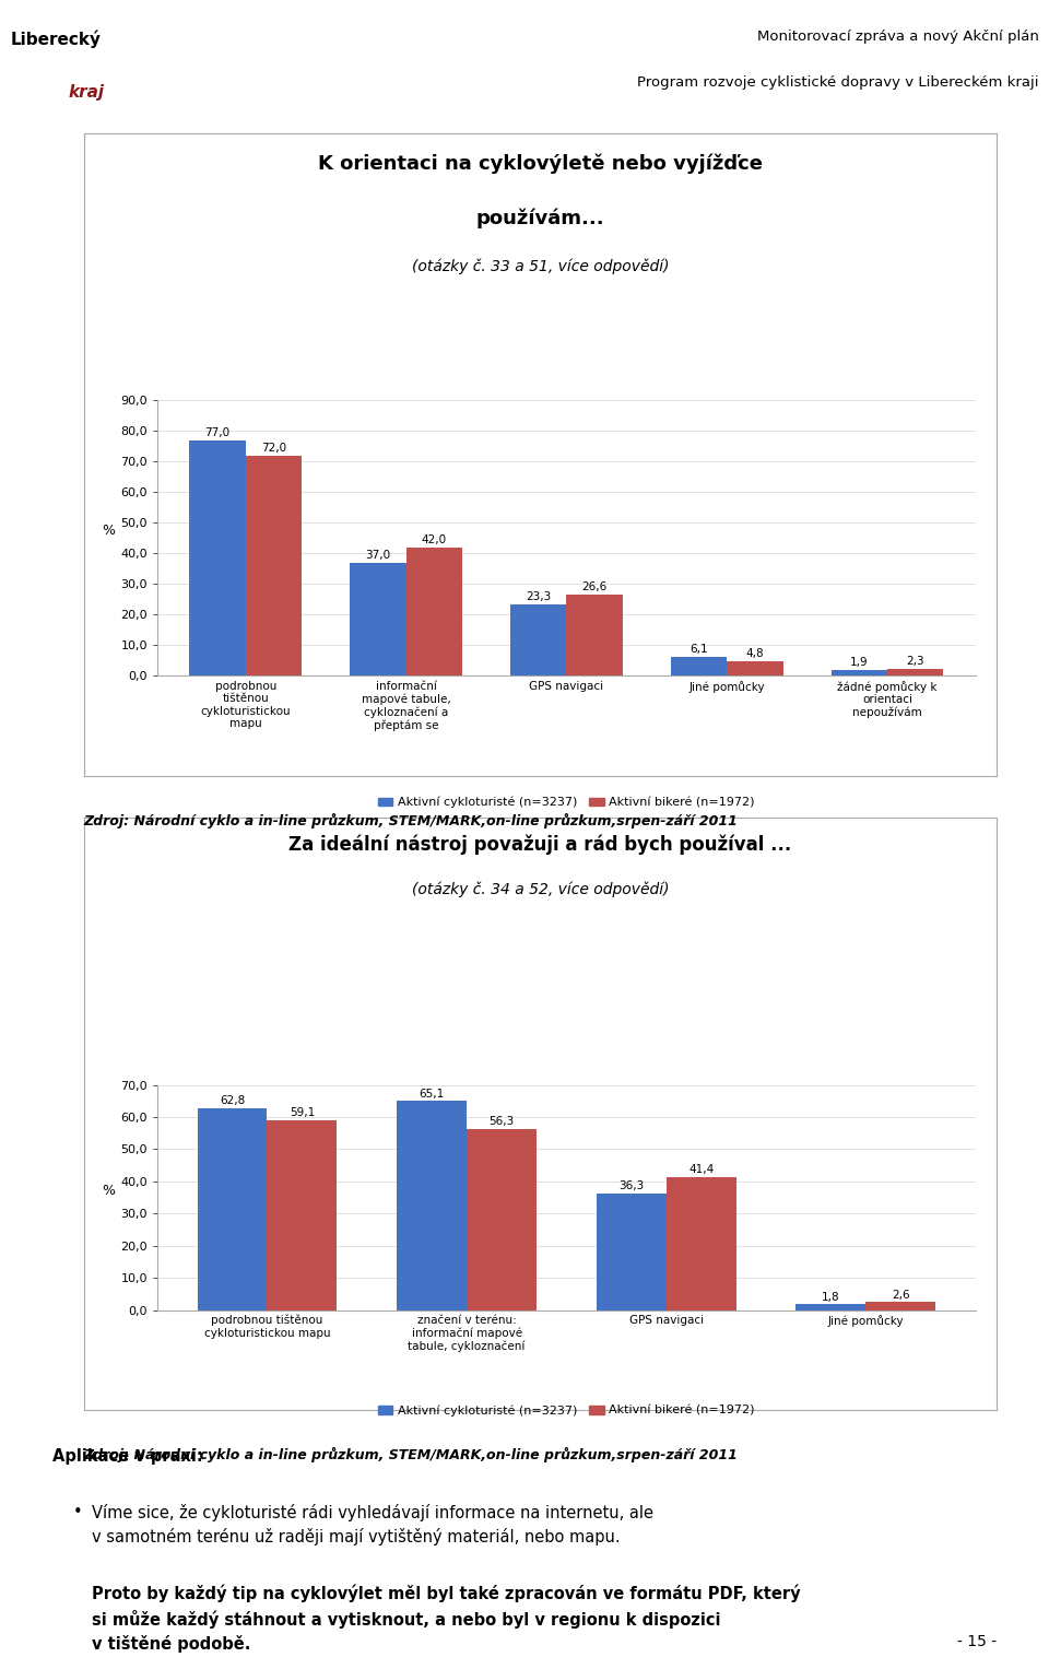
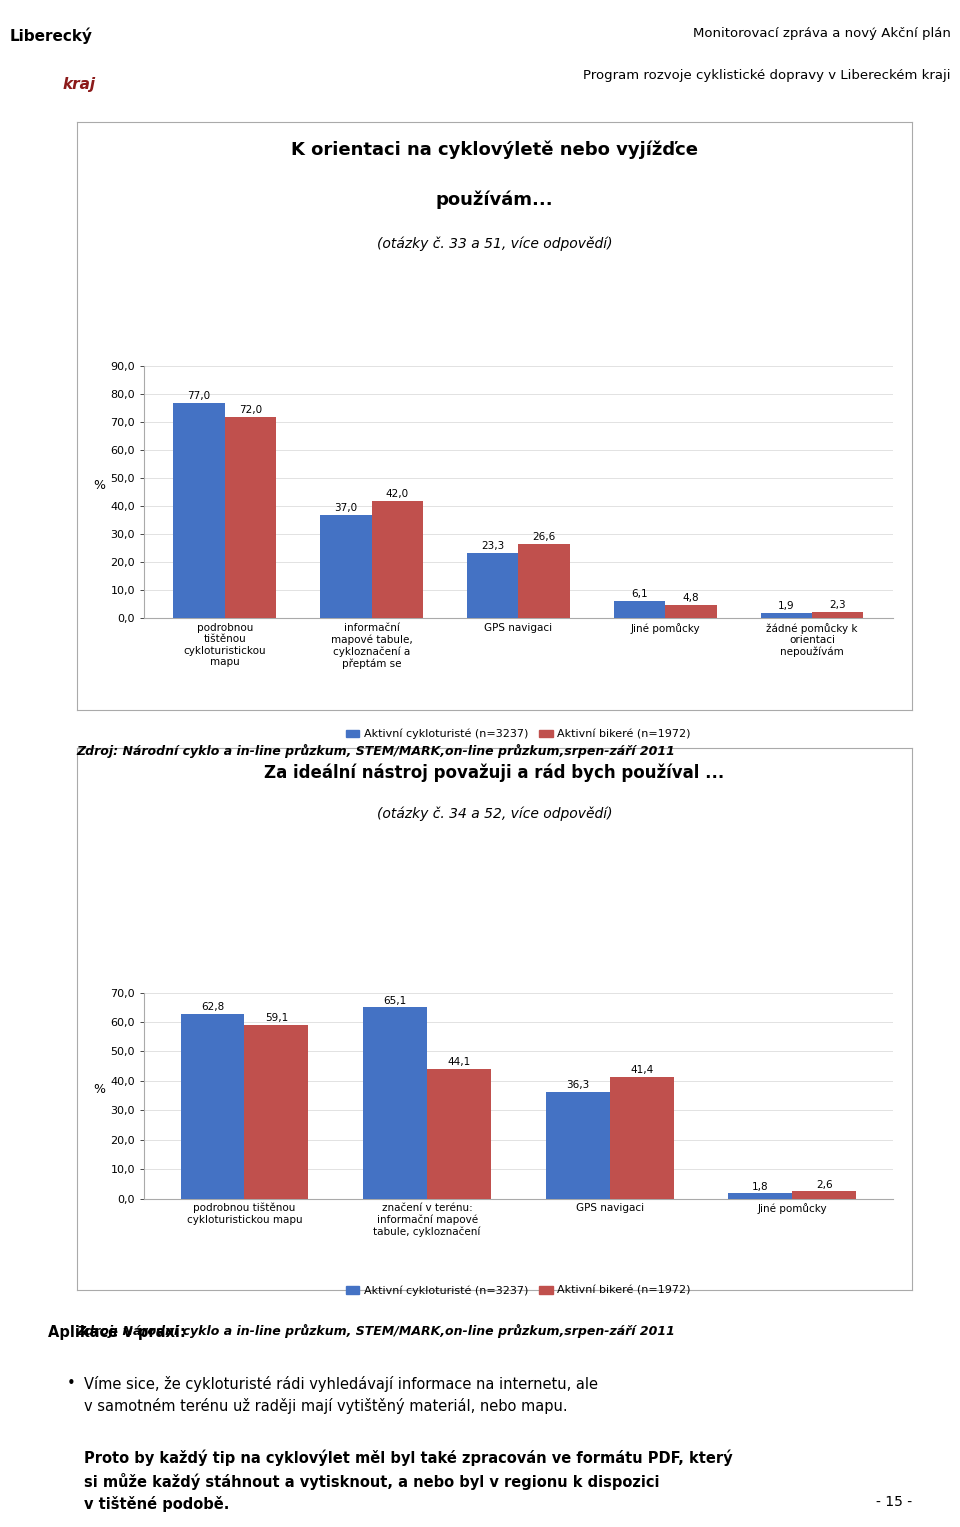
Aktivní bikeré (n=1972)/značení v terénu: informační mapové tabule, cykloznačení: 56,3 -> 44,1
